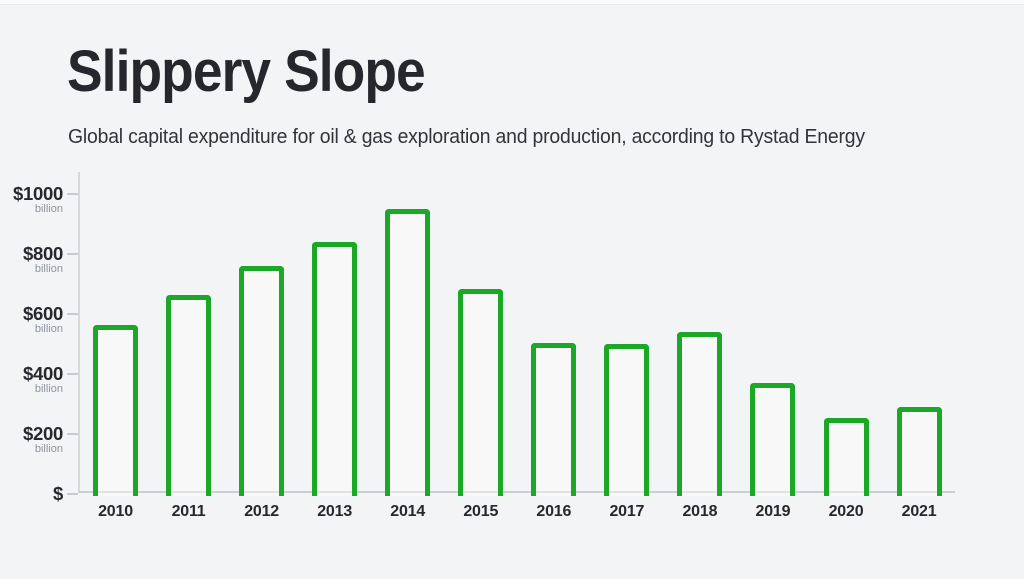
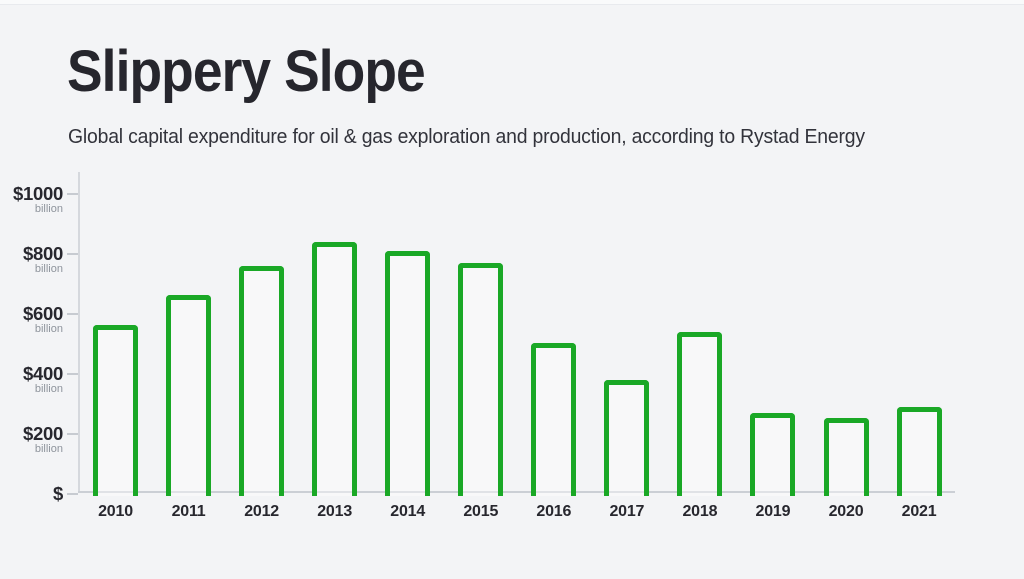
2014: $950 -> $810
2015: $680 -> $770
2017: $500 -> $380
2019: $370 -> $270
